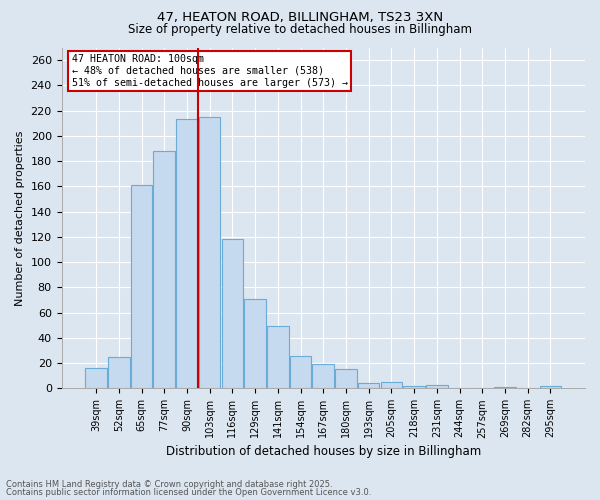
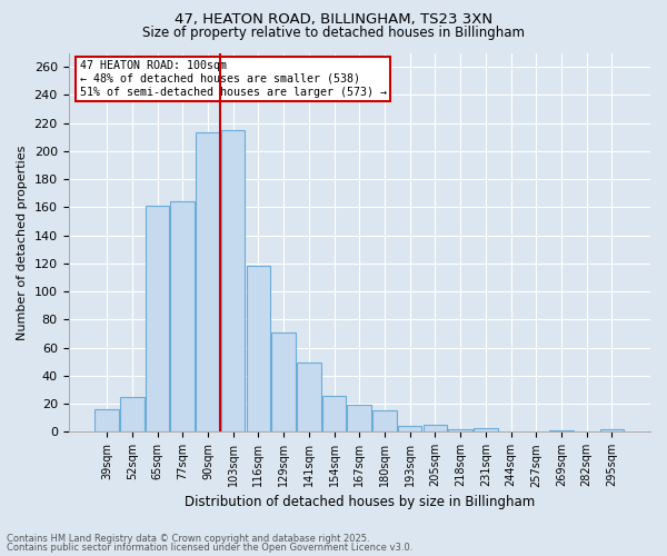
77sqm: 188 -> 164
